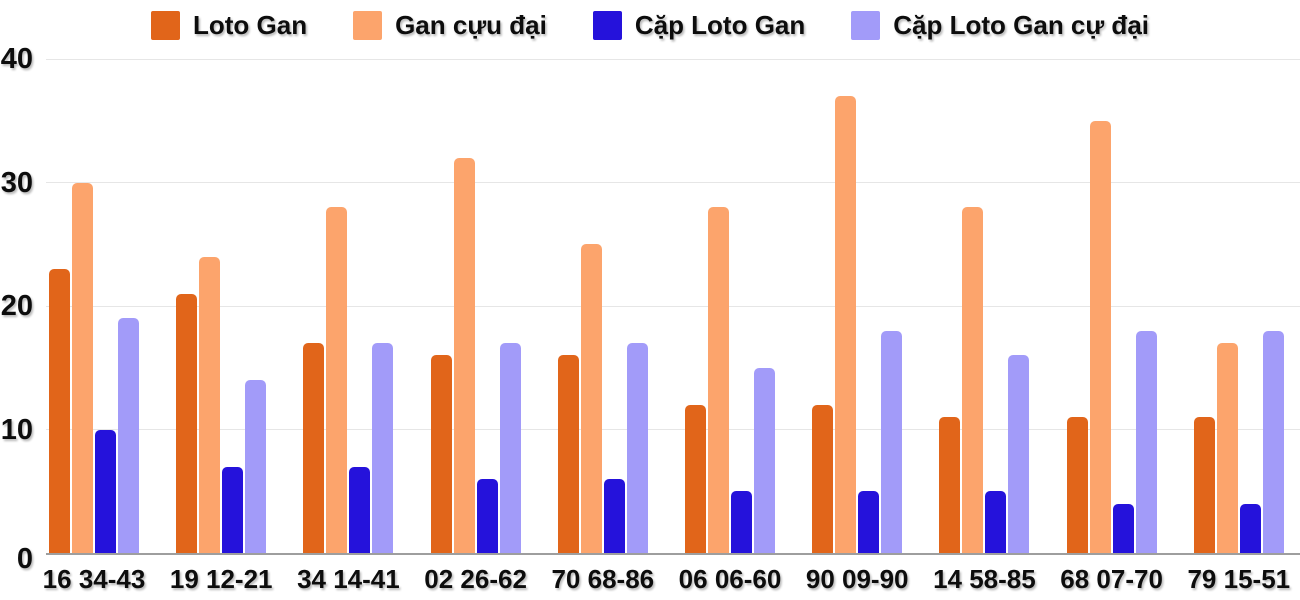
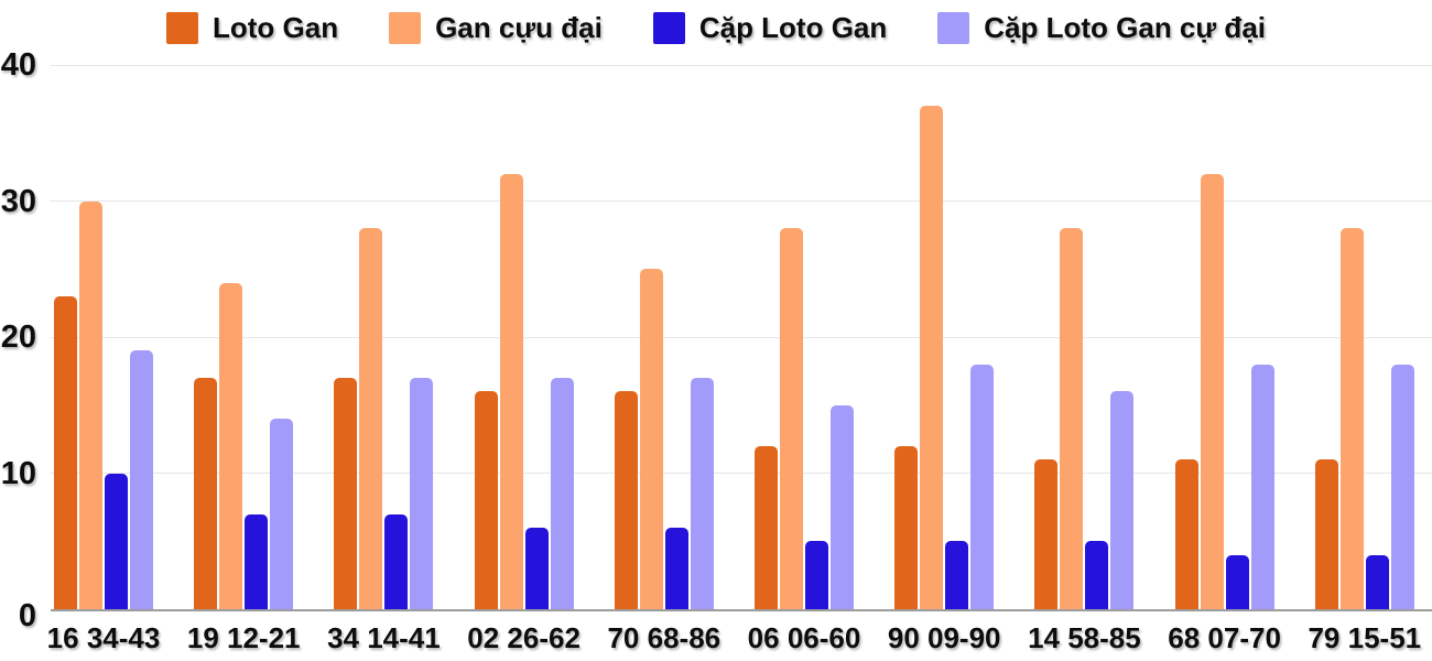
Loto Gan/19 12-21: 21 -> 17
Gan cựu đại/68 07-70: 35 -> 32
Gan cựu đại/79 15-51: 17 -> 28
